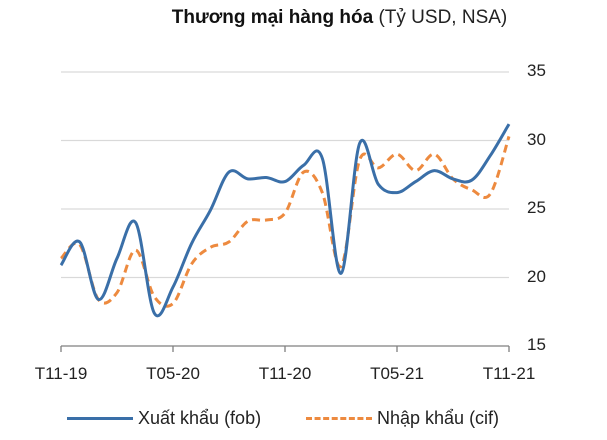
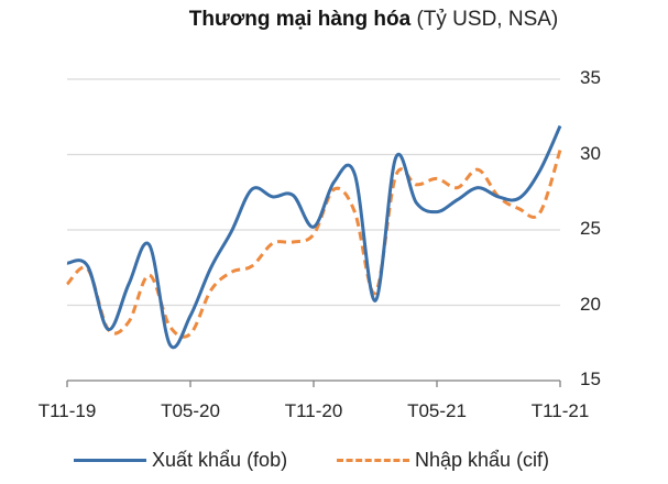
Xuất khẩu (fob)/T11-19: 20.9 -> 22.8
Xuất khẩu (fob)/T11-20: 27.0 -> 25.2
Nhập khẩu (cif)/T05-21: 29.0 -> 28.4
Xuất khẩu (fob)/T11-21: 31.2 -> 31.9
